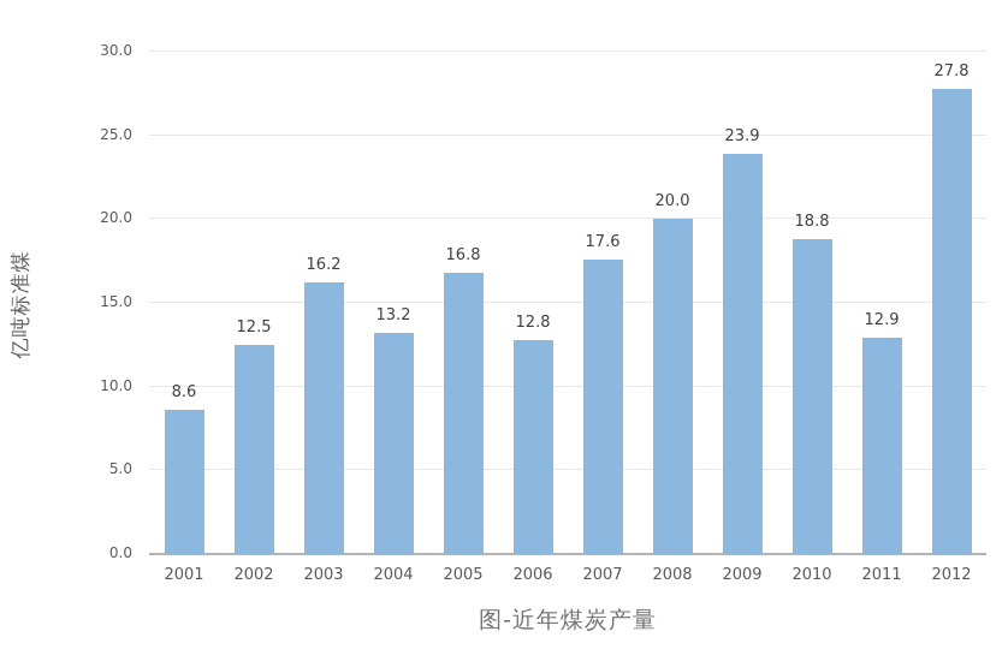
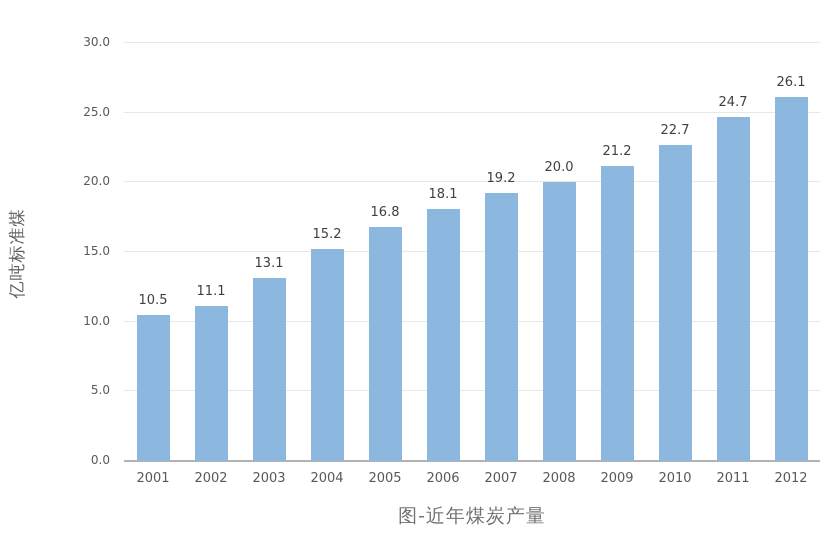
2001: 8.6 -> 10.5
2002: 12.5 -> 11.1
2003: 16.2 -> 13.1
2004: 13.2 -> 15.2
2006: 12.8 -> 18.1
2007: 17.6 -> 19.2
2009: 23.9 -> 21.2
2010: 18.8 -> 22.7
2011: 12.9 -> 24.7
2012: 27.8 -> 26.1
